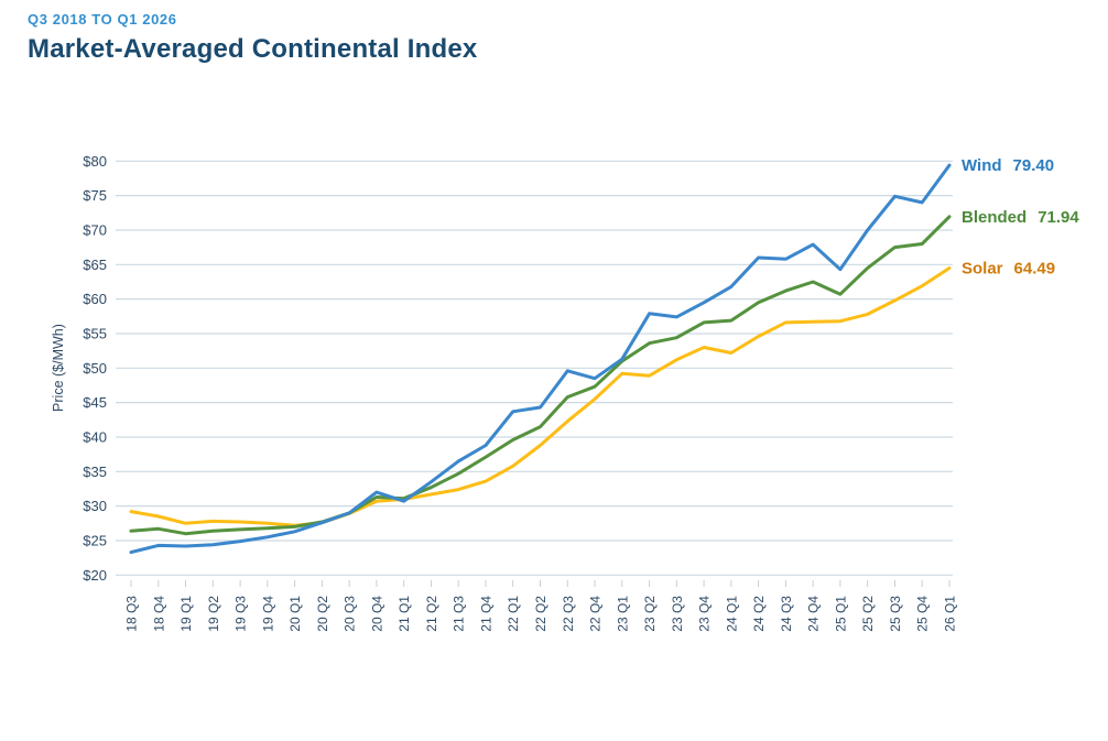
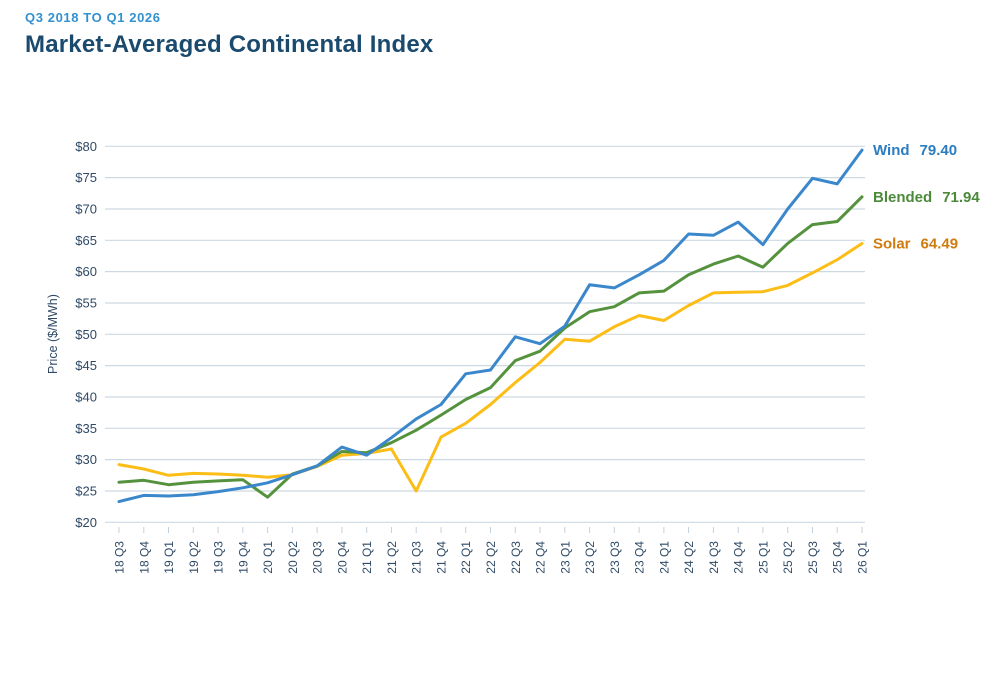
Blended/20 Q1: $27 -> $24
Solar/21 Q3: $32 -> $25
